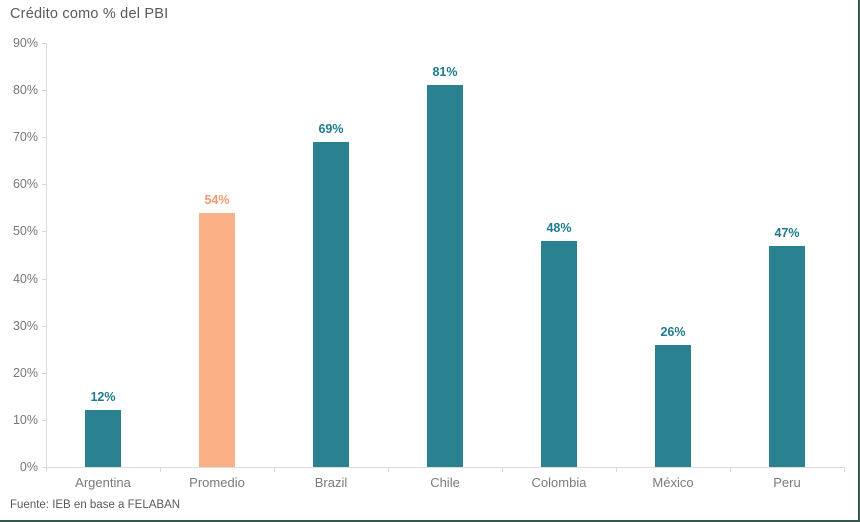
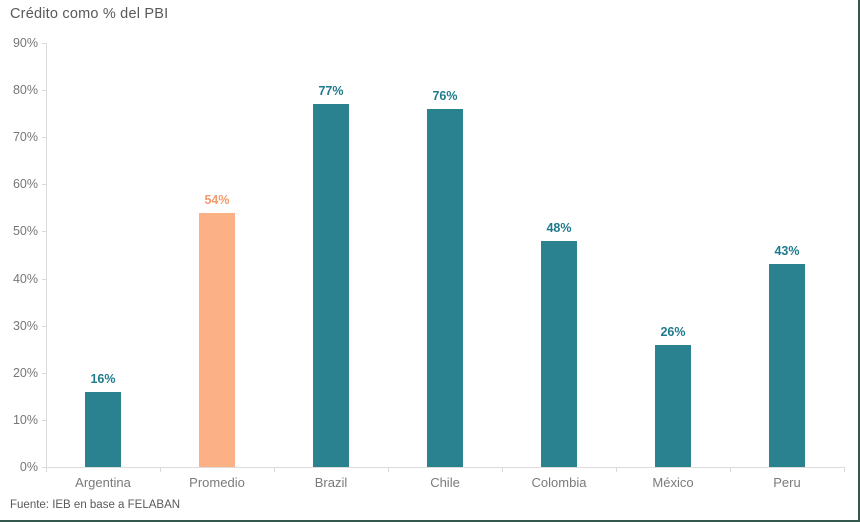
Argentina: 12% -> 16%
Brazil: 69% -> 77%
Chile: 81% -> 76%
Peru: 47% -> 43%
